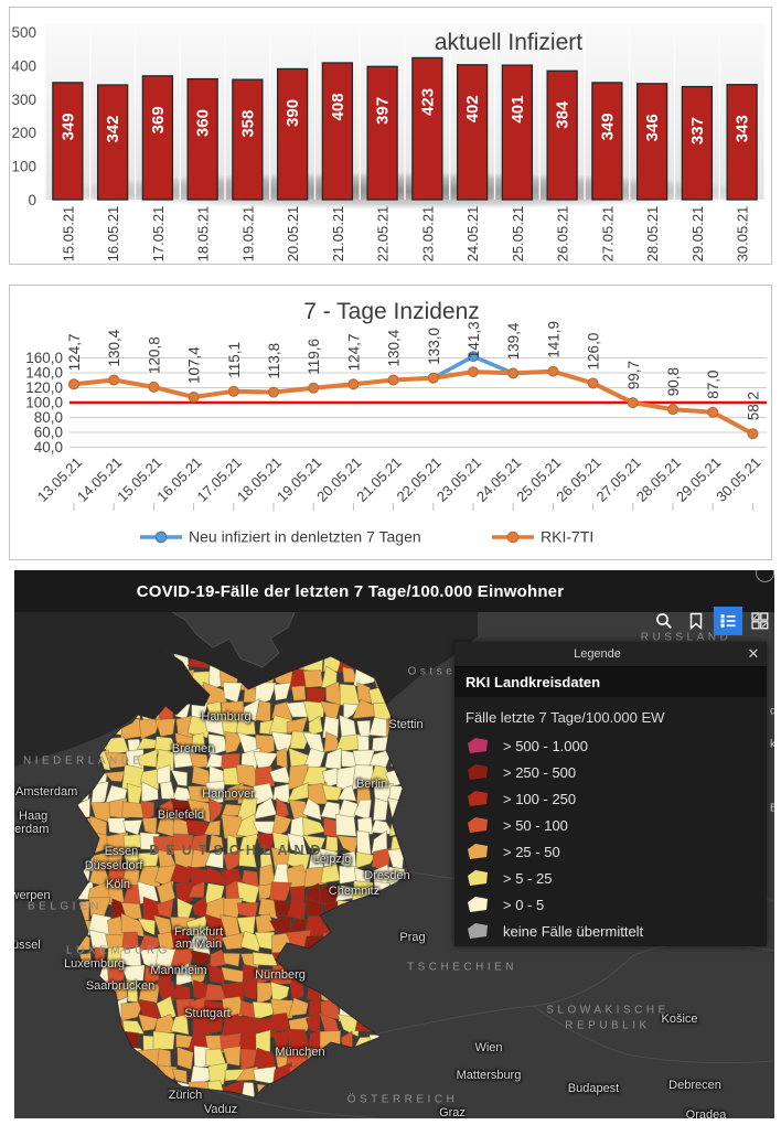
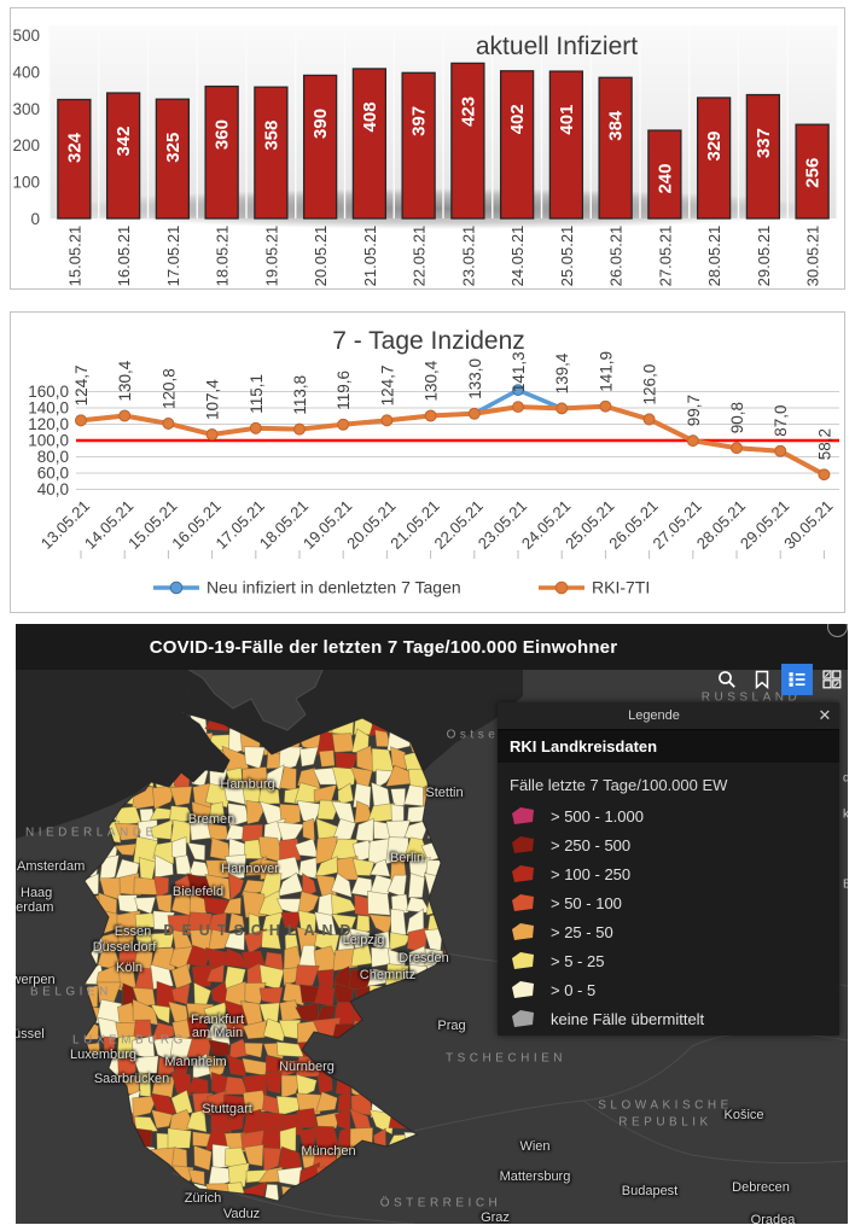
aktuell Infiziert/15.05.21: 349 -> 324
aktuell Infiziert/17.05.21: 369 -> 325
aktuell Infiziert/27.05.21: 349 -> 240
aktuell Infiziert/28.05.21: 346 -> 329
aktuell Infiziert/30.05.21: 343 -> 256
